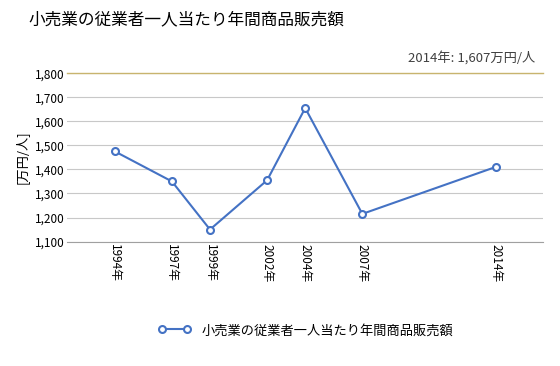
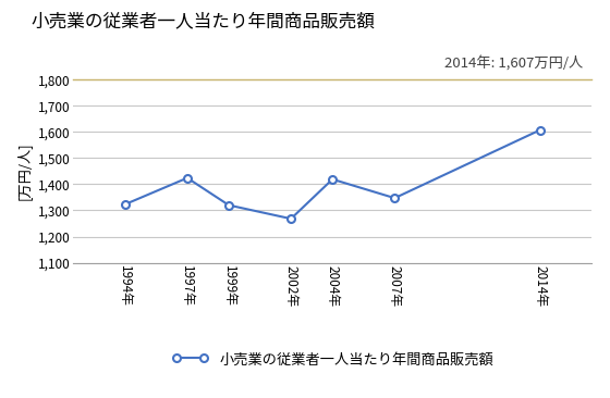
1994年: 1,475 -> 1,323
1997年: 1,350 -> 1,424
1999年: 1,150 -> 1,320
2002年: 1,355 -> 1,268
2004年: 1,655 -> 1,419
2007年: 1,215 -> 1,347
2014年: 1,410 -> 1,607
